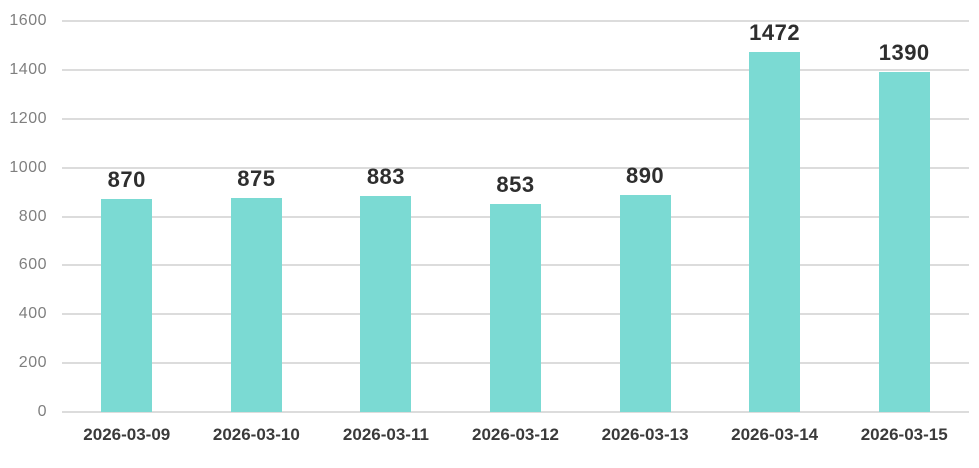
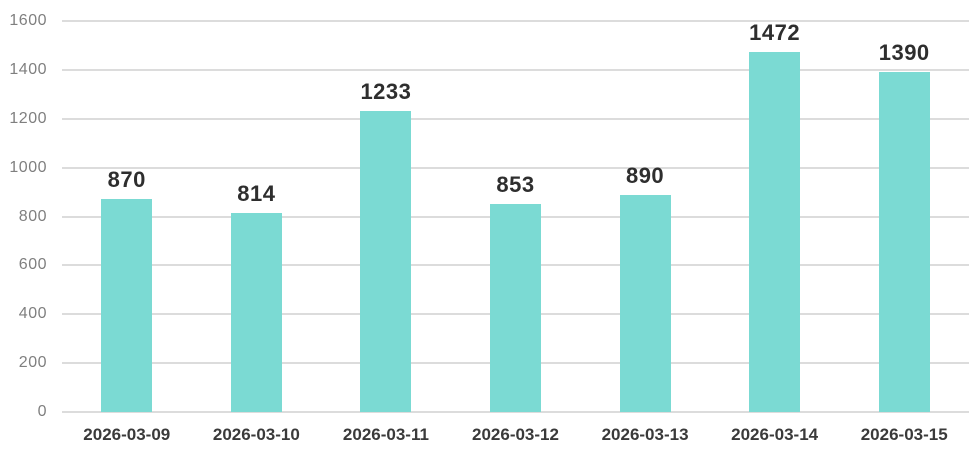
2026-03-10: 875 -> 814
2026-03-11: 883 -> 1233
